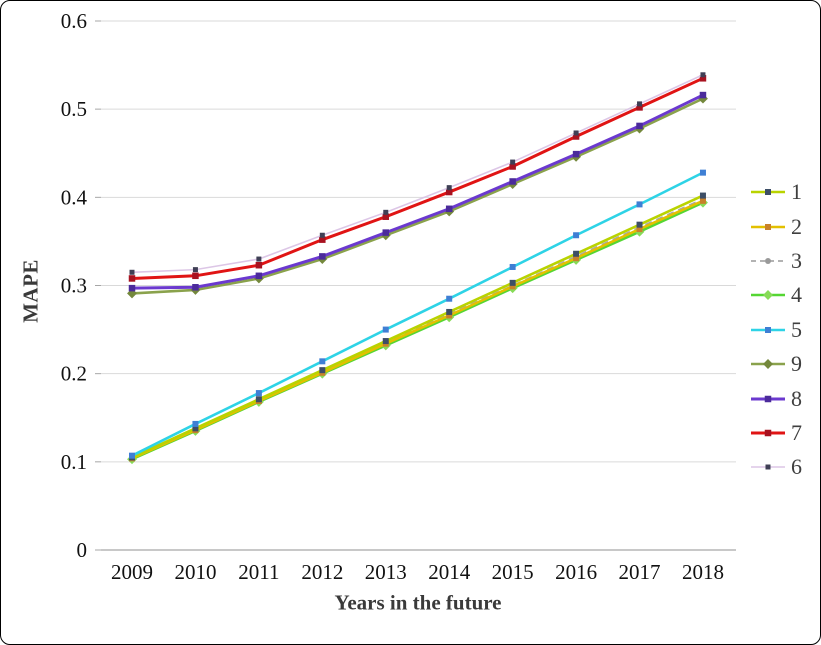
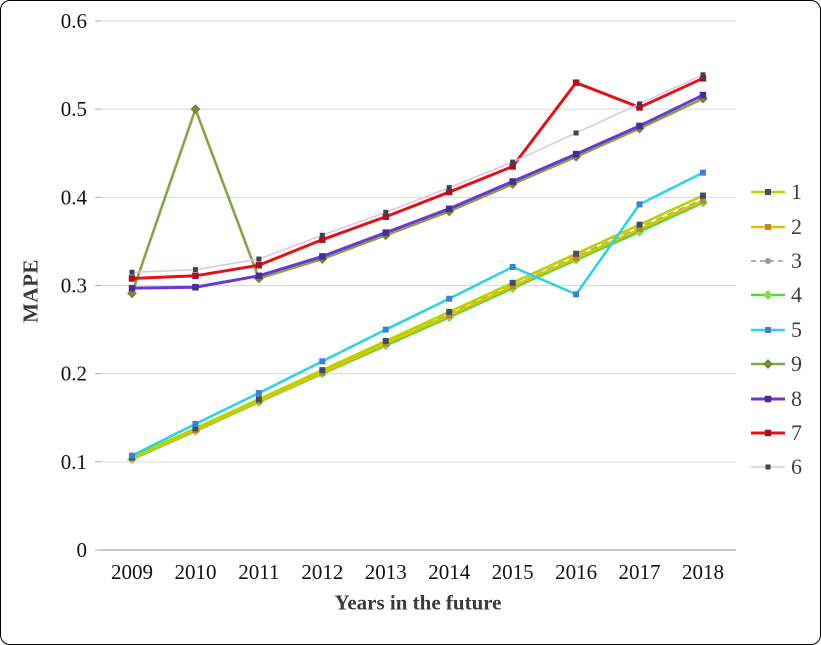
9/2010: 0.29 -> 0.50
5/2016: 0.36 -> 0.29
7/2016: 0.47 -> 0.53
